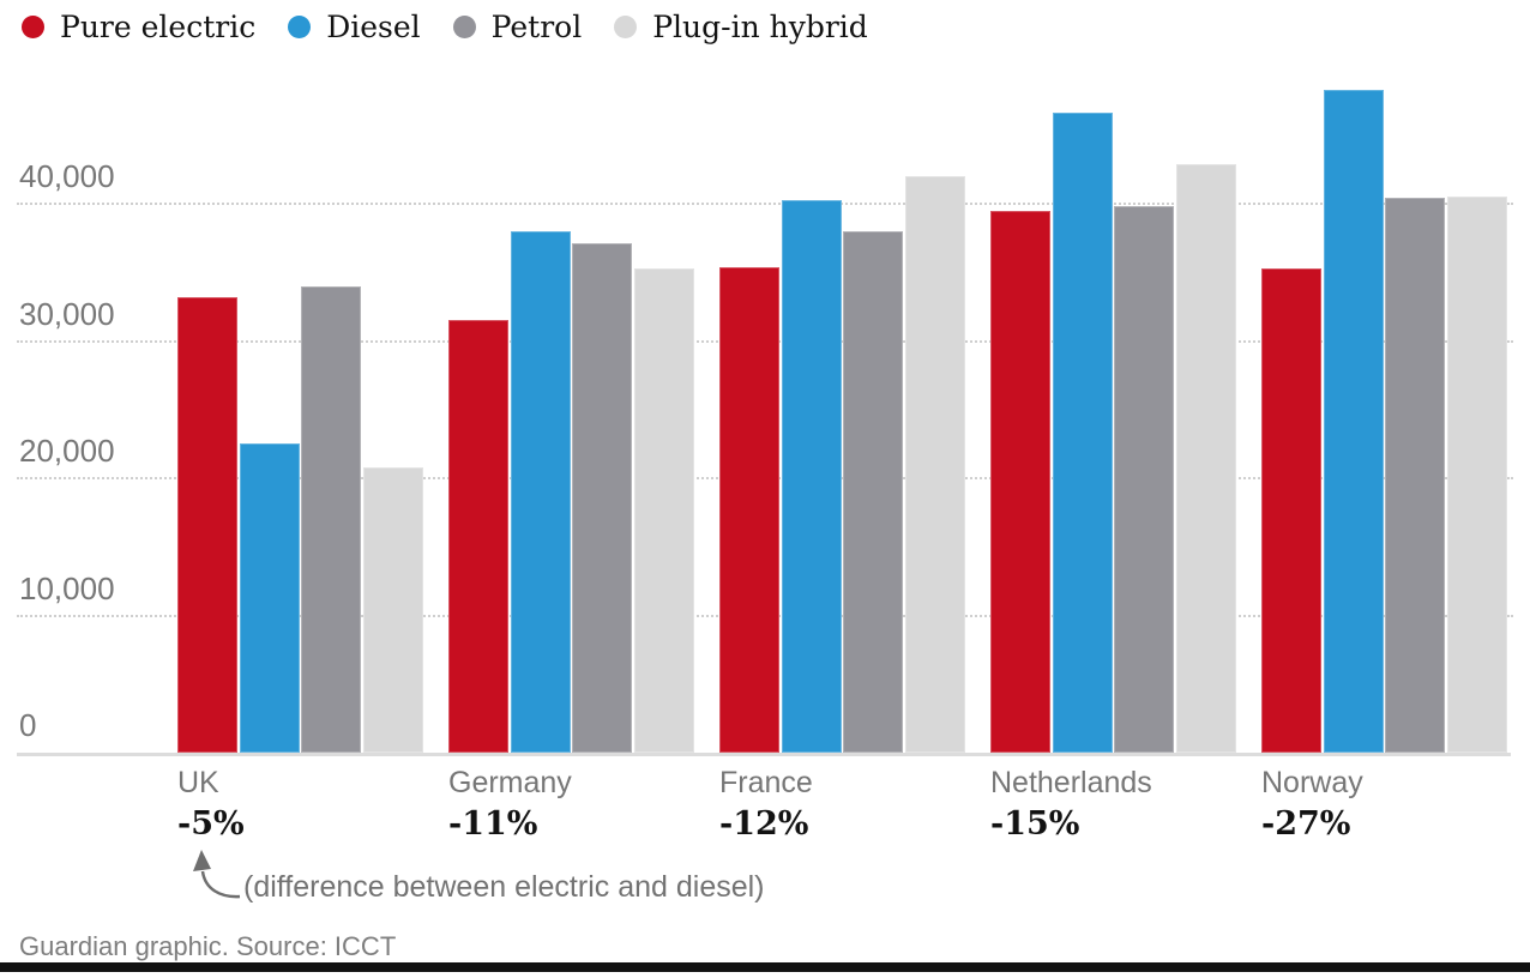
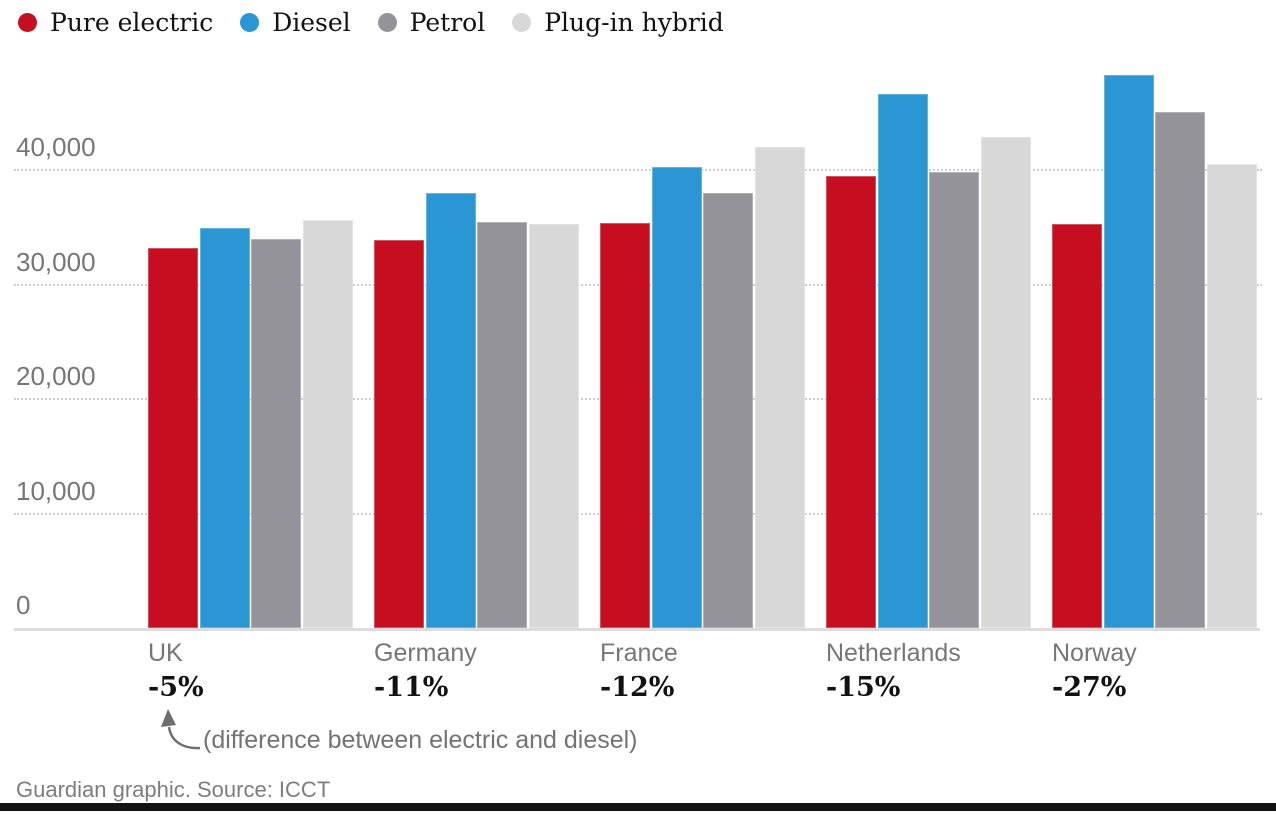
Diesel/UK: 22500 -> 34900
Plug-in hybrid/UK: 20800 -> 35600
Pure electric/Germany: 31500 -> 33900
Petrol/Germany: 37100 -> 35500
Petrol/Norway: 40400 -> 45100
